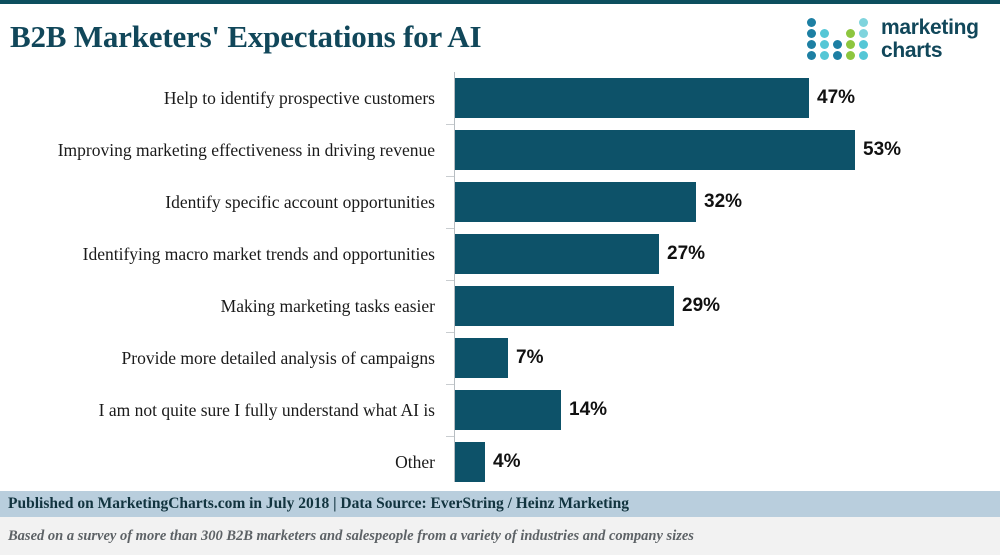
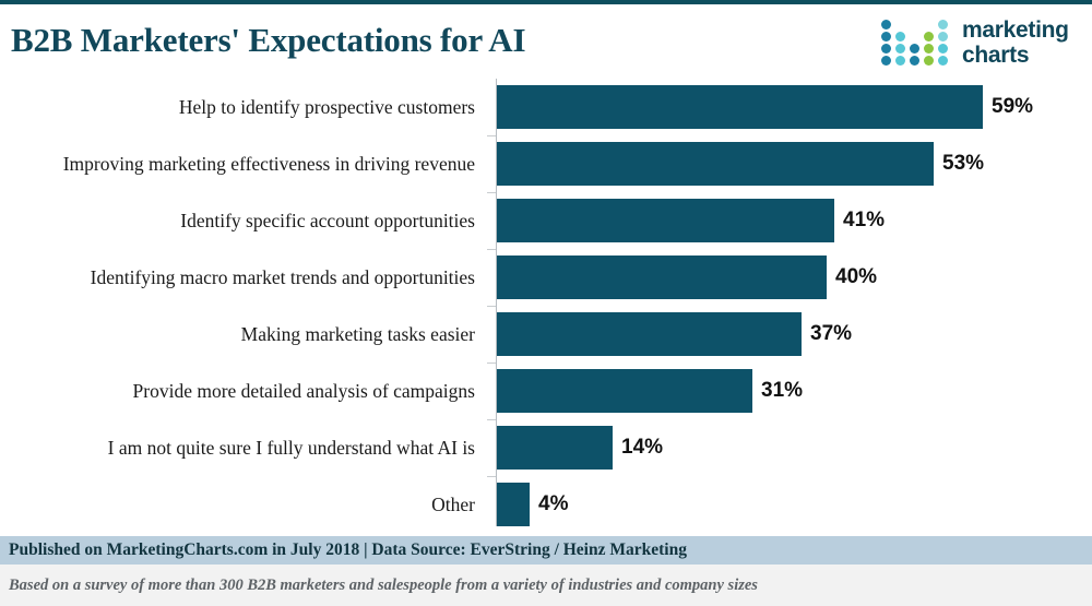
Help to identify prospective customers: 47% -> 59%
Identify specific account opportunities: 32% -> 41%
Identifying macro market trends and opportunities: 27% -> 40%
Making marketing tasks easier: 29% -> 37%
Provide more detailed analysis of campaigns: 7% -> 31%
